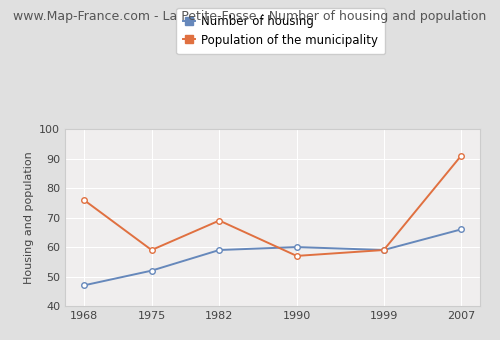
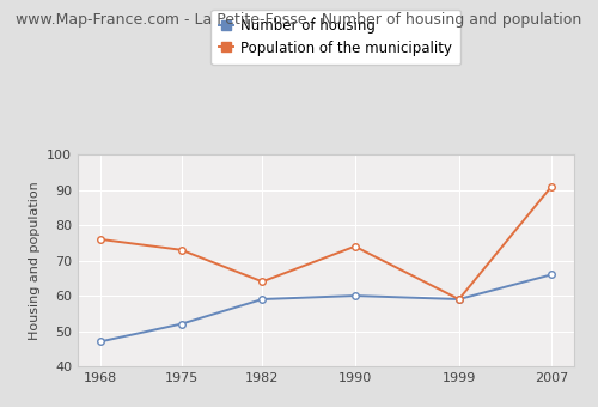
Population of the municipality/1975: 59 -> 73
Population of the municipality/1982: 69 -> 64
Population of the municipality/1990: 57 -> 74
